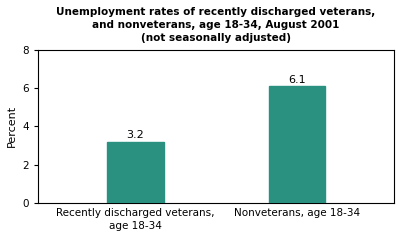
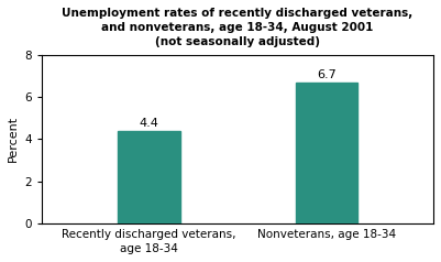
Recently discharged veterans, age 18-34: 3.2 -> 4.4
Nonveterans, age 18-34: 6.1 -> 6.7
